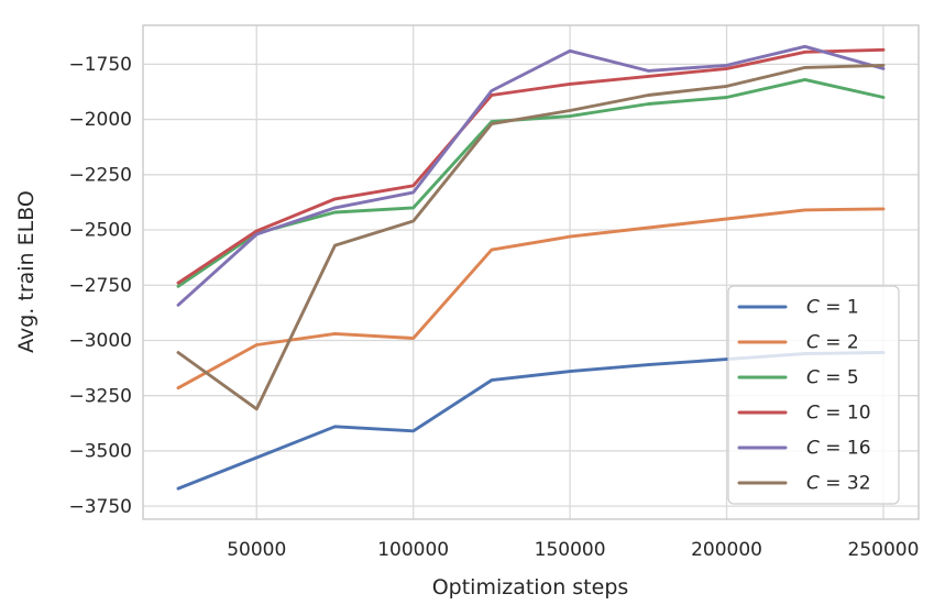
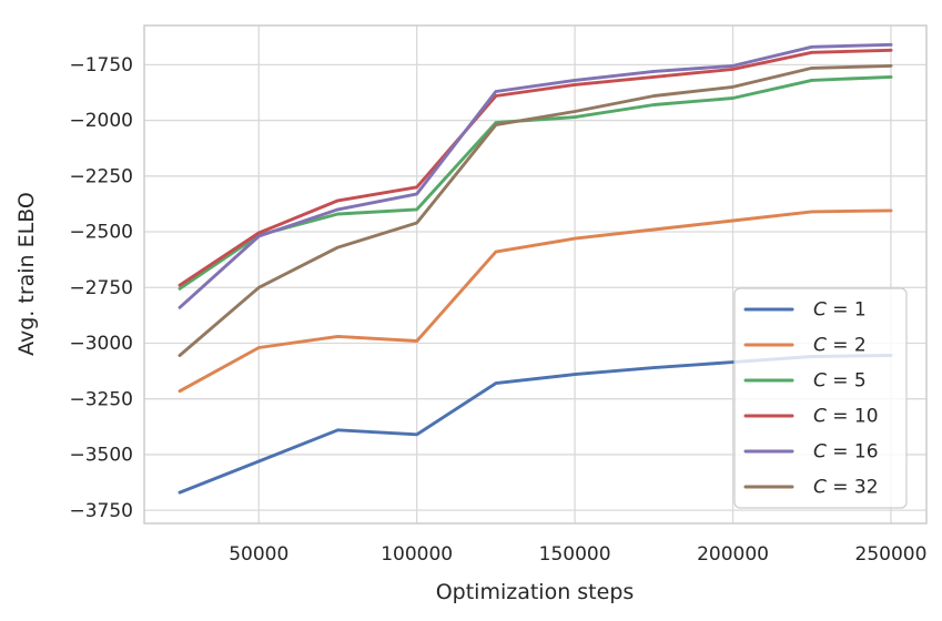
C = 32/50000: -3310 -> -2750
C = 16/150000: -1690 -> -1820
C = 5/250000: -1900 -> -1800
C = 16/250000: -1770 -> -1660
